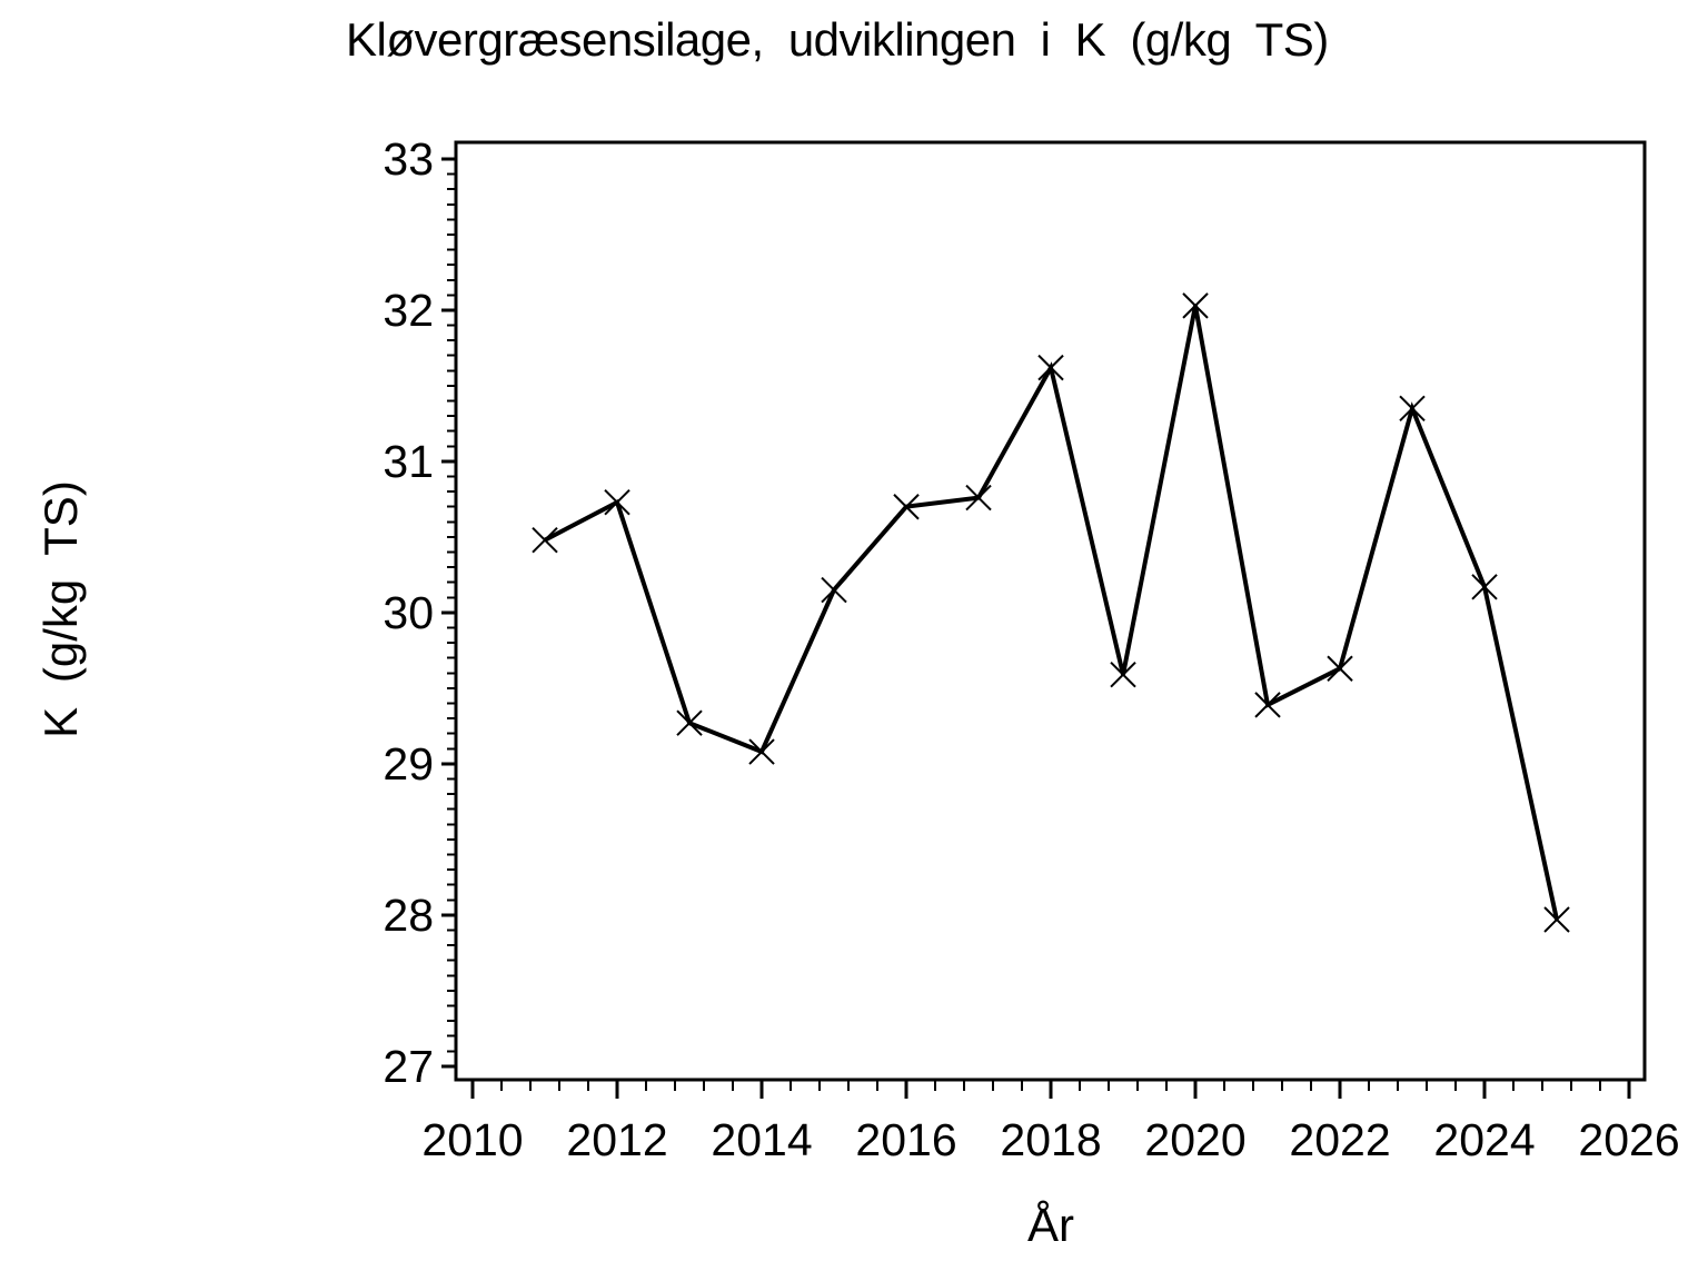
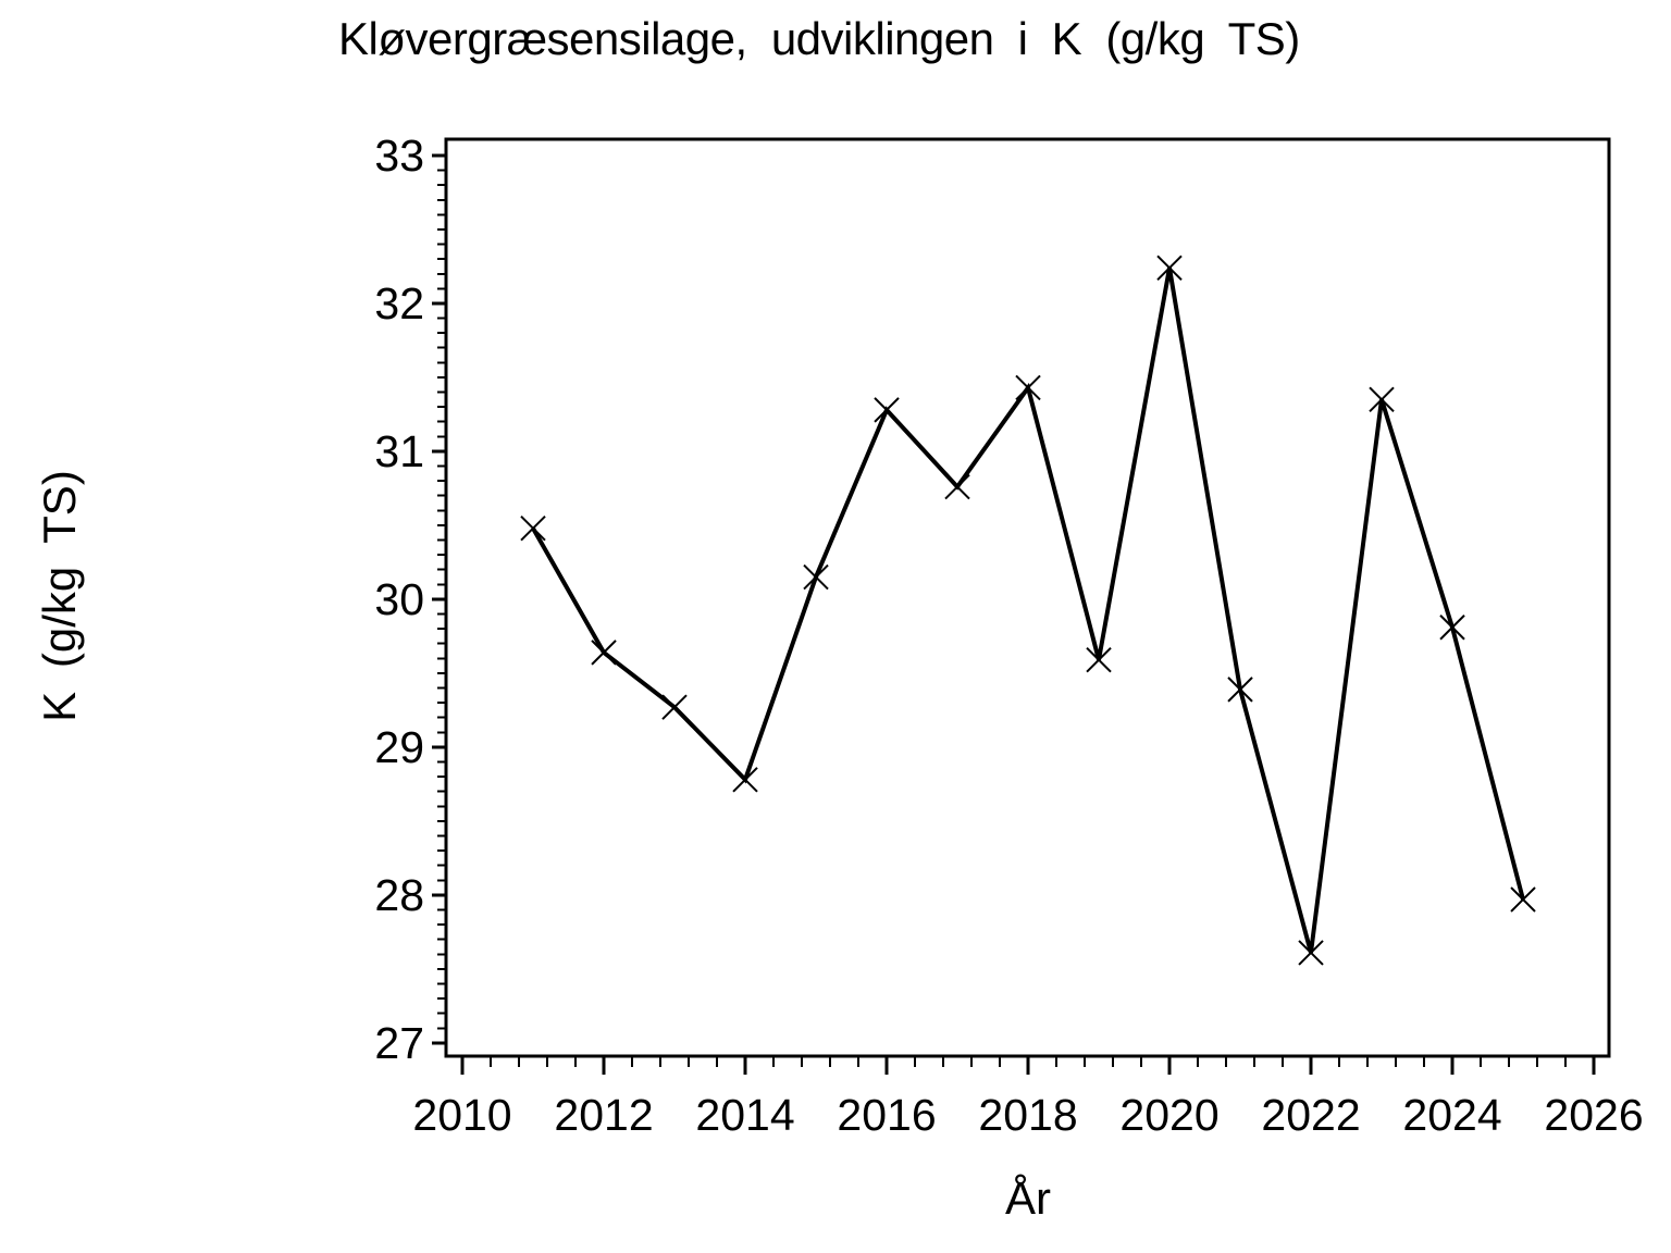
2012: 30.73 -> 29.64
2014: 29.08 -> 28.78
2016: 30.70 -> 31.28
2018: 31.62 -> 31.43
2020: 32.03 -> 32.24
2022: 29.63 -> 27.61
2024: 30.17 -> 29.81
